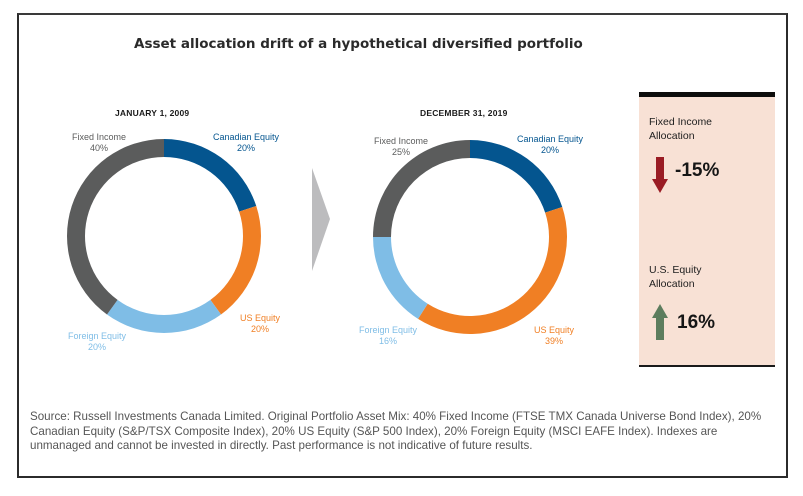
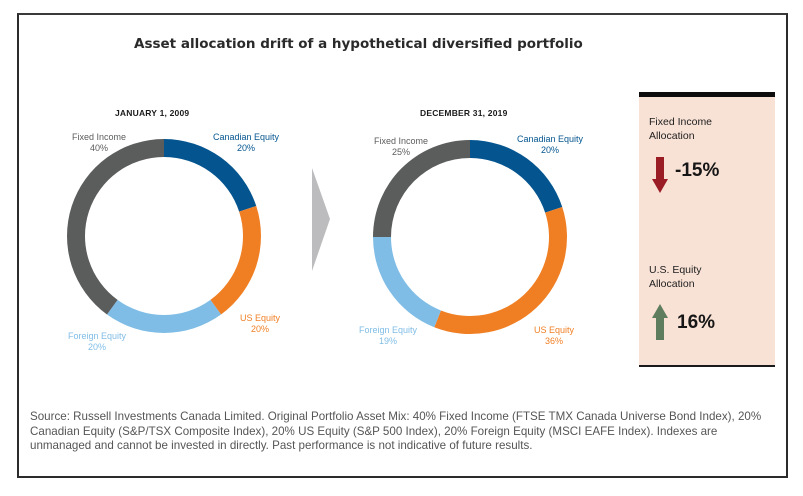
DECEMBER 31, 2019/US Equity: 39% -> 36%
DECEMBER 31, 2019/Foreign Equity: 16% -> 19%
